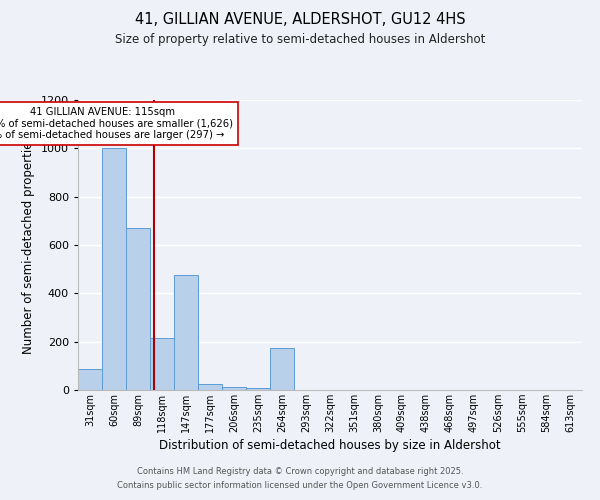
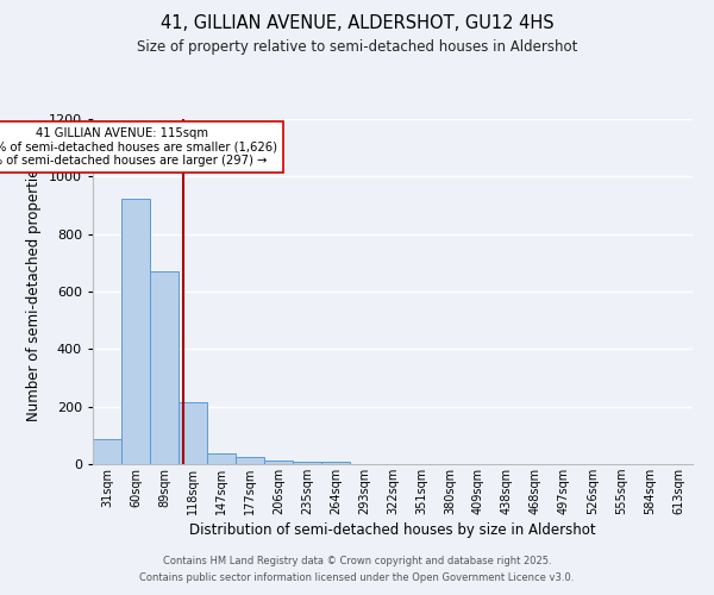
60sqm: 1000 -> 921
147sqm: 475 -> 38
264sqm: 175 -> 10
